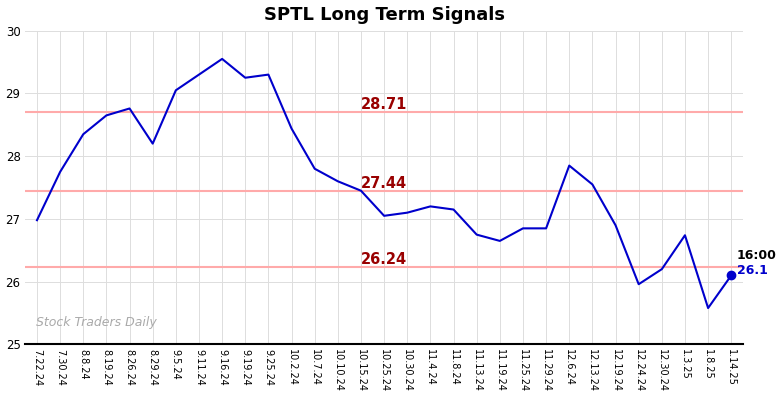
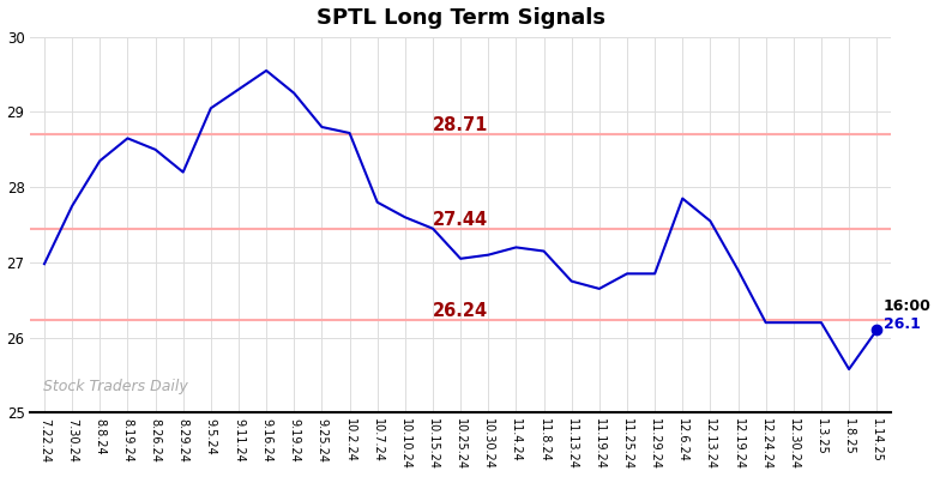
8.26.24: 28.76 -> 28.50
9.25.24: 29.30 -> 28.80
10.2.24: 28.44 -> 28.72
12.24.24: 25.96 -> 26.20
1.3.25: 26.74 -> 26.20
